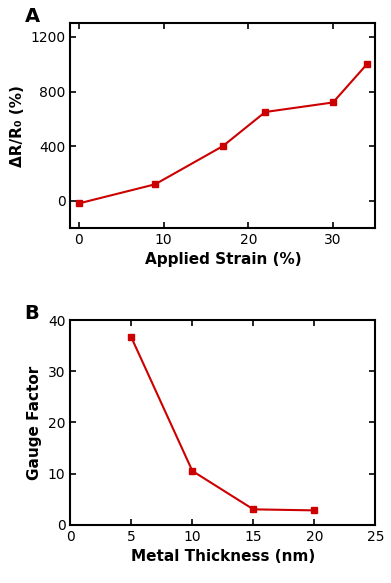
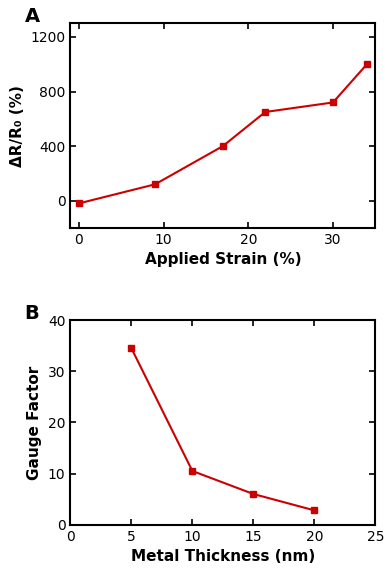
5: 36.6 -> 34.5
15: 3.0 -> 6.0
